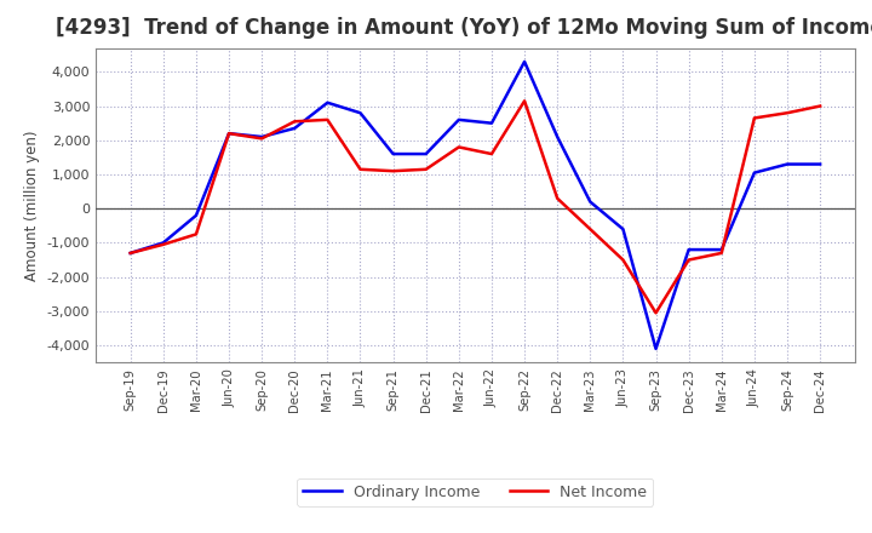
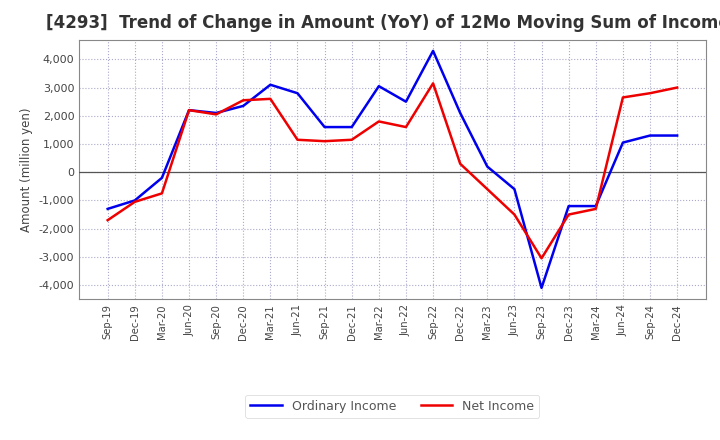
Net Income/Sep-19: -1,300 -> -1,700
Ordinary Income/Mar-22: 2,600 -> 3,050
